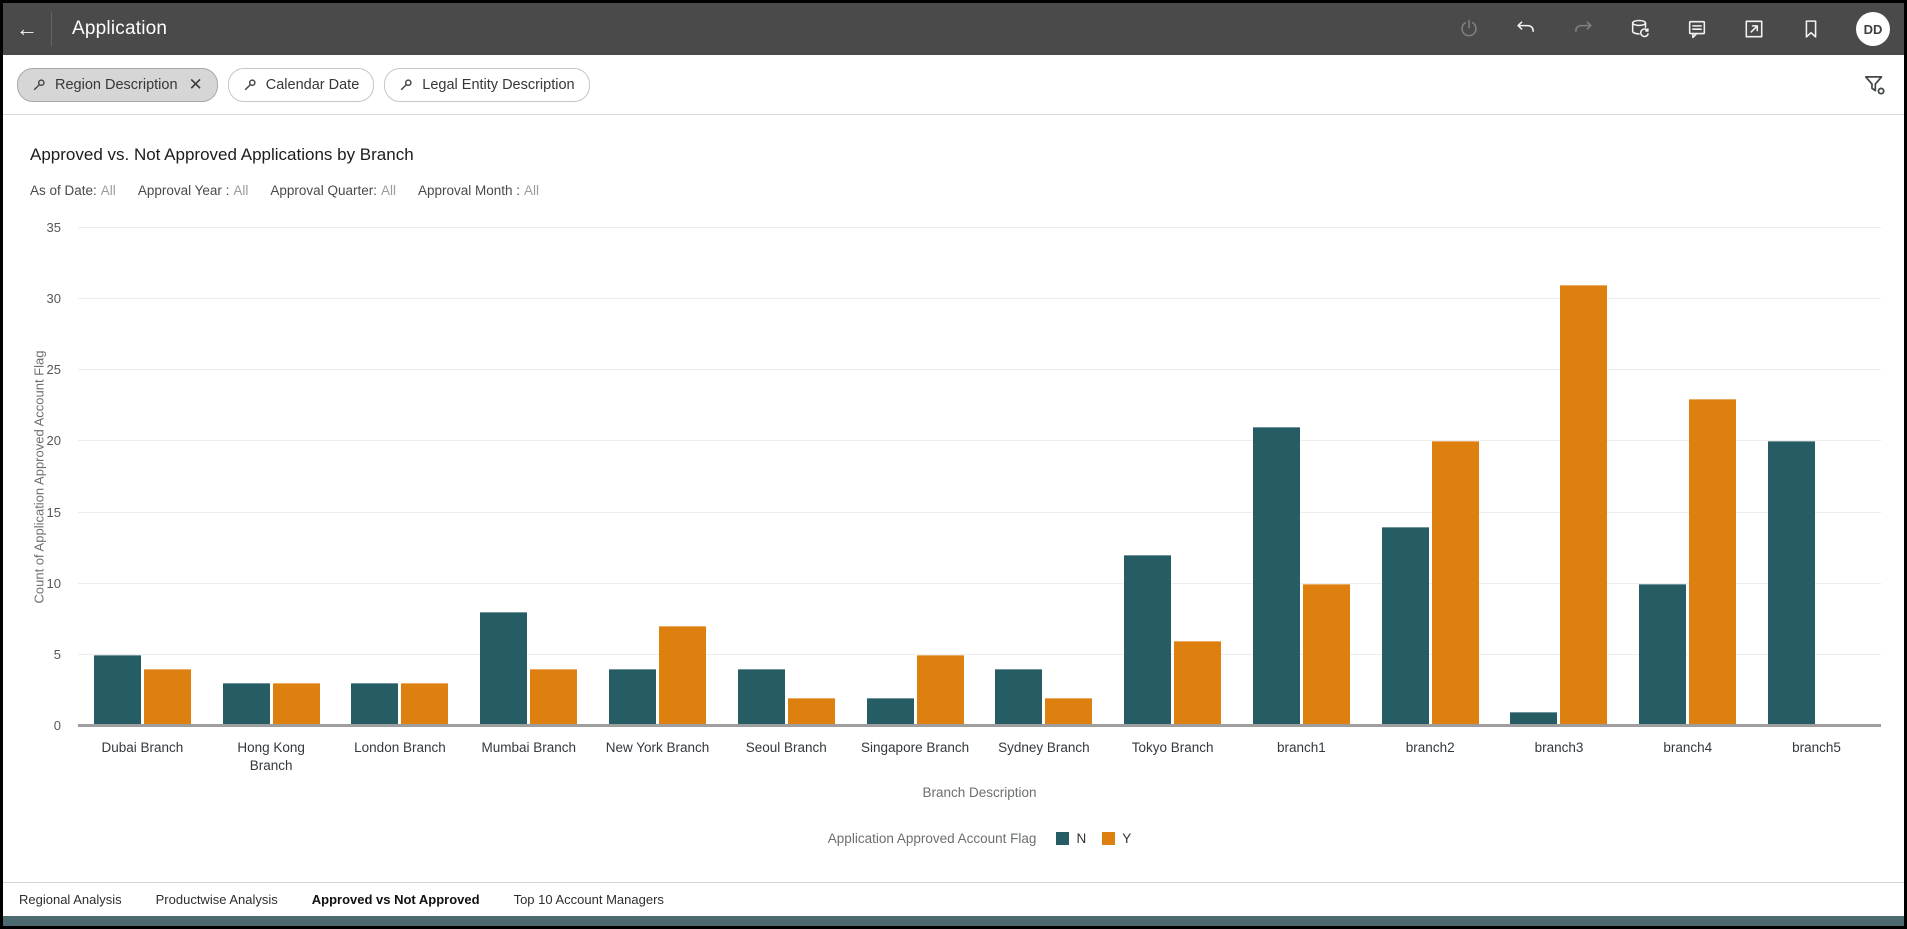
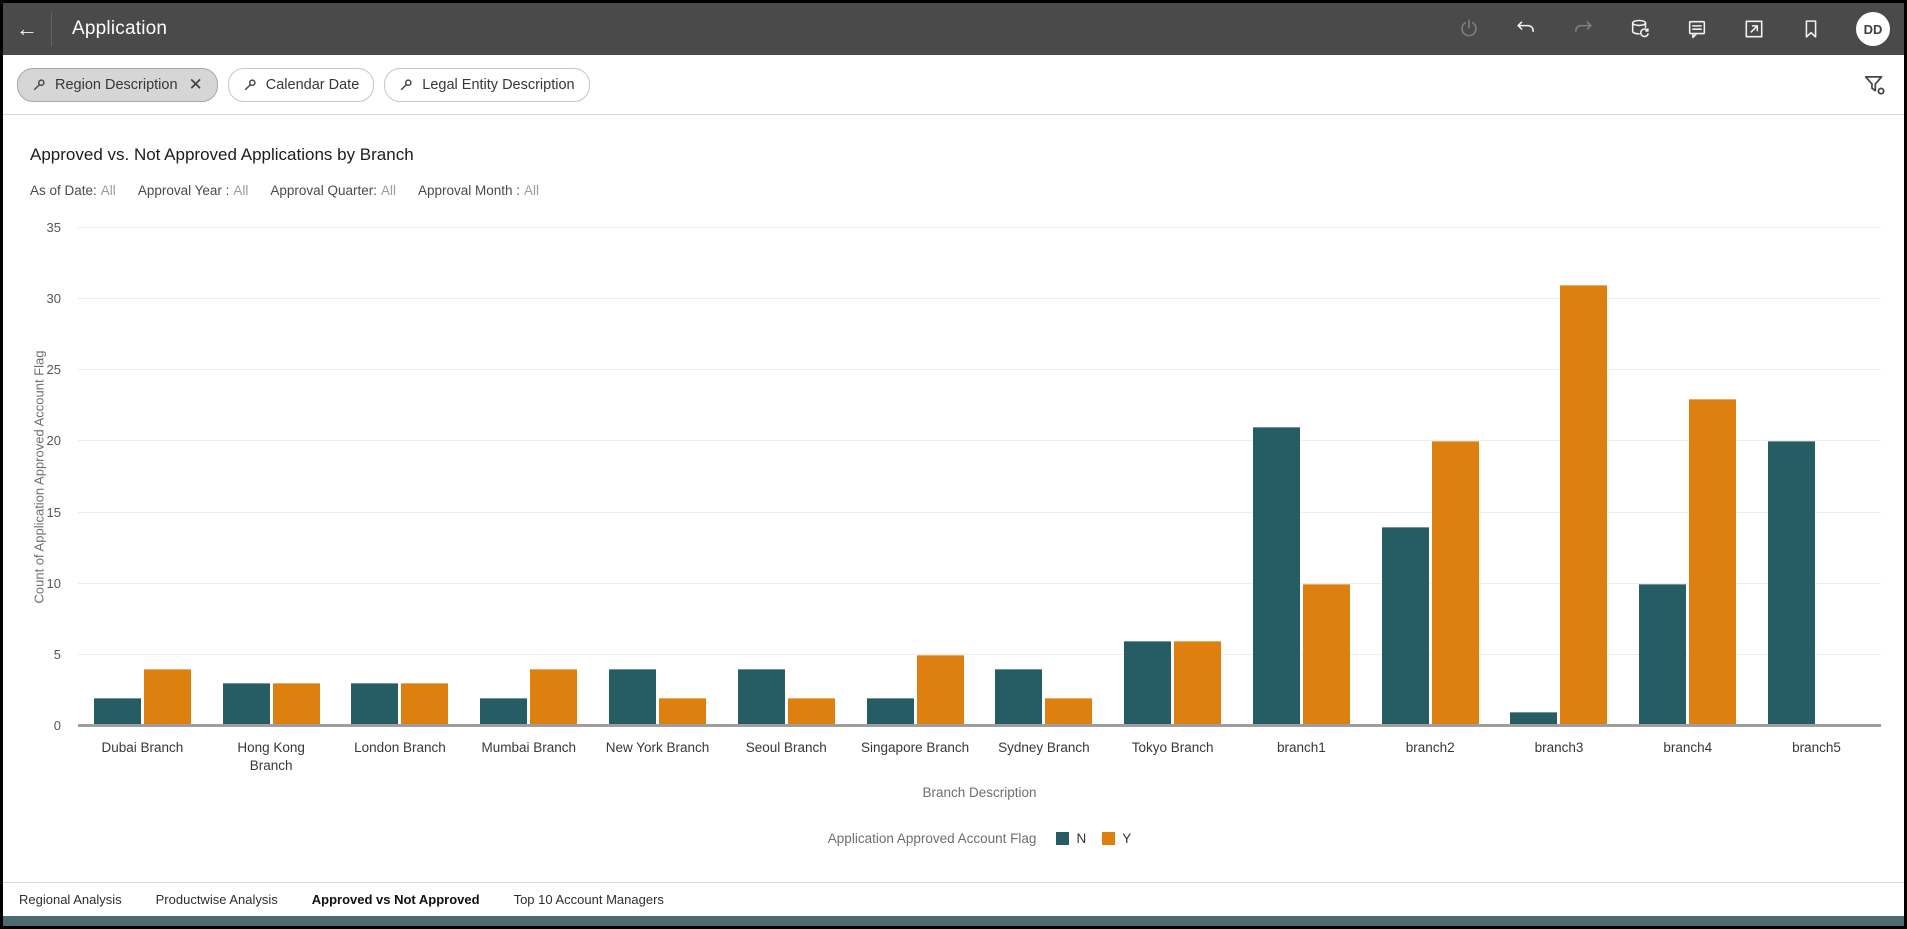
N/Dubai Branch: 5 -> 2
N/Mumbai Branch: 8 -> 2
Y/New York Branch: 7 -> 2
N/Tokyo Branch: 12 -> 6
